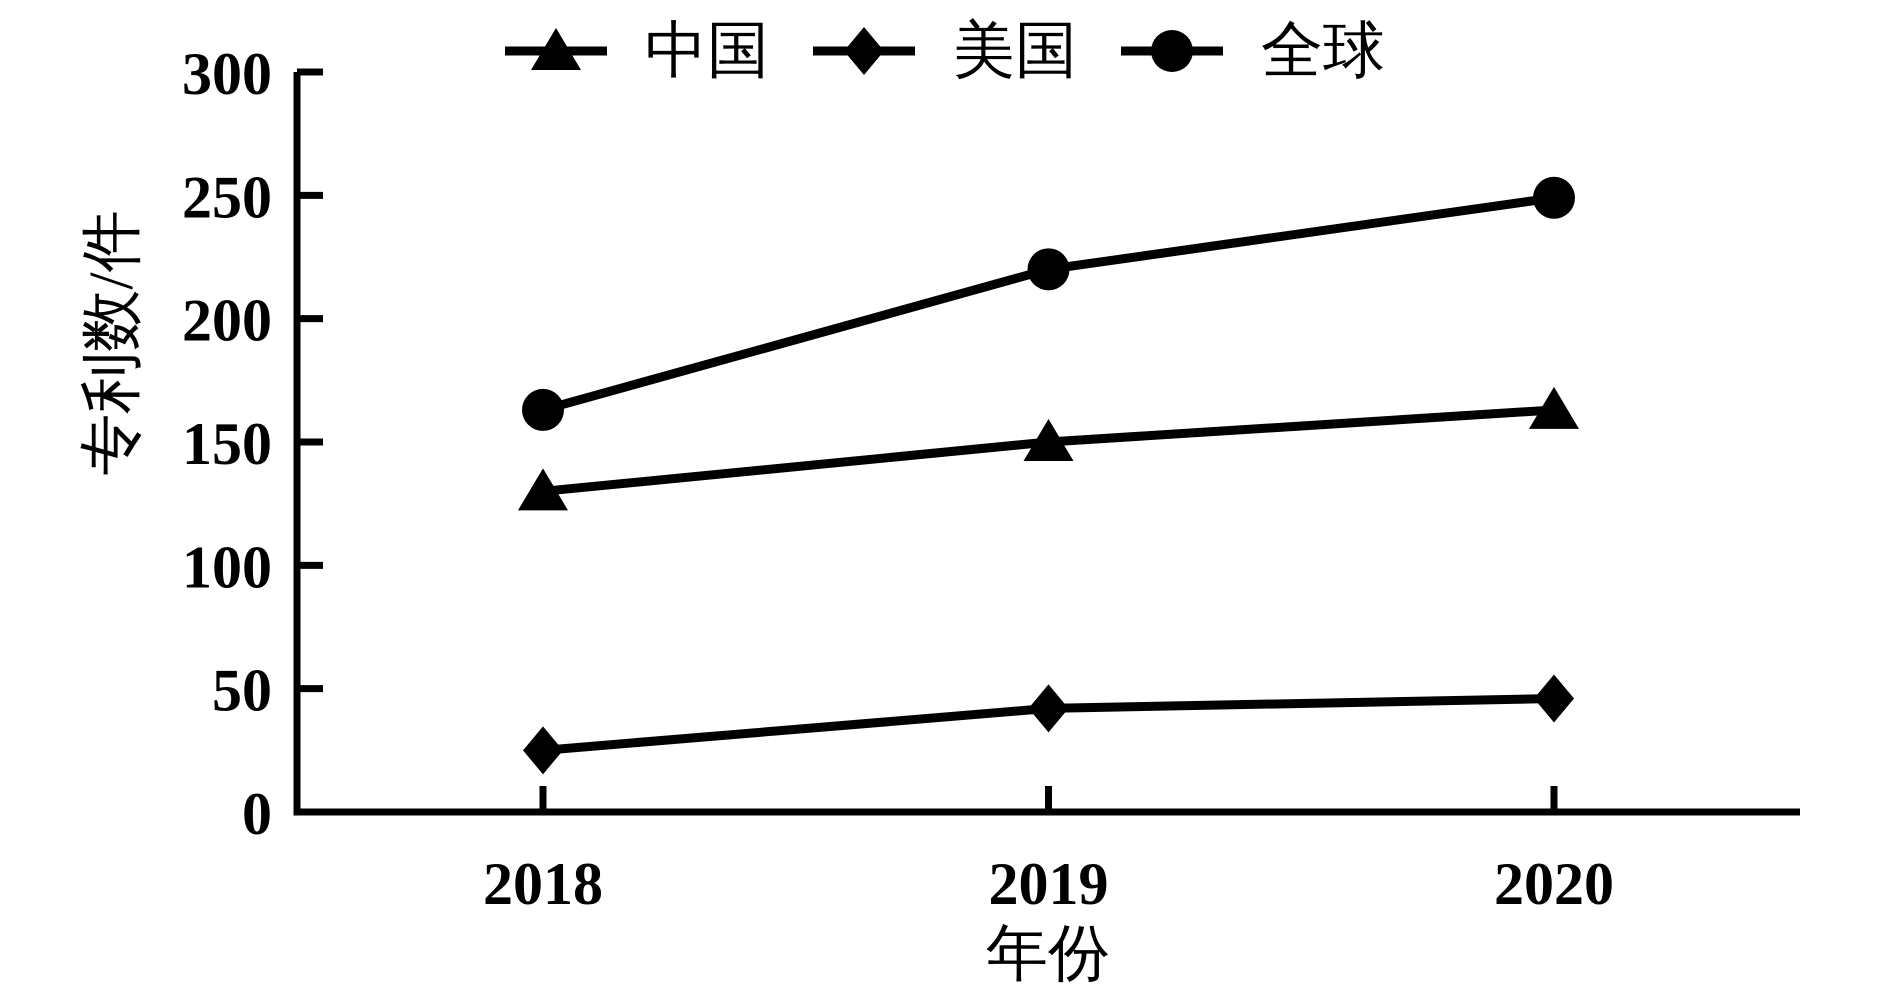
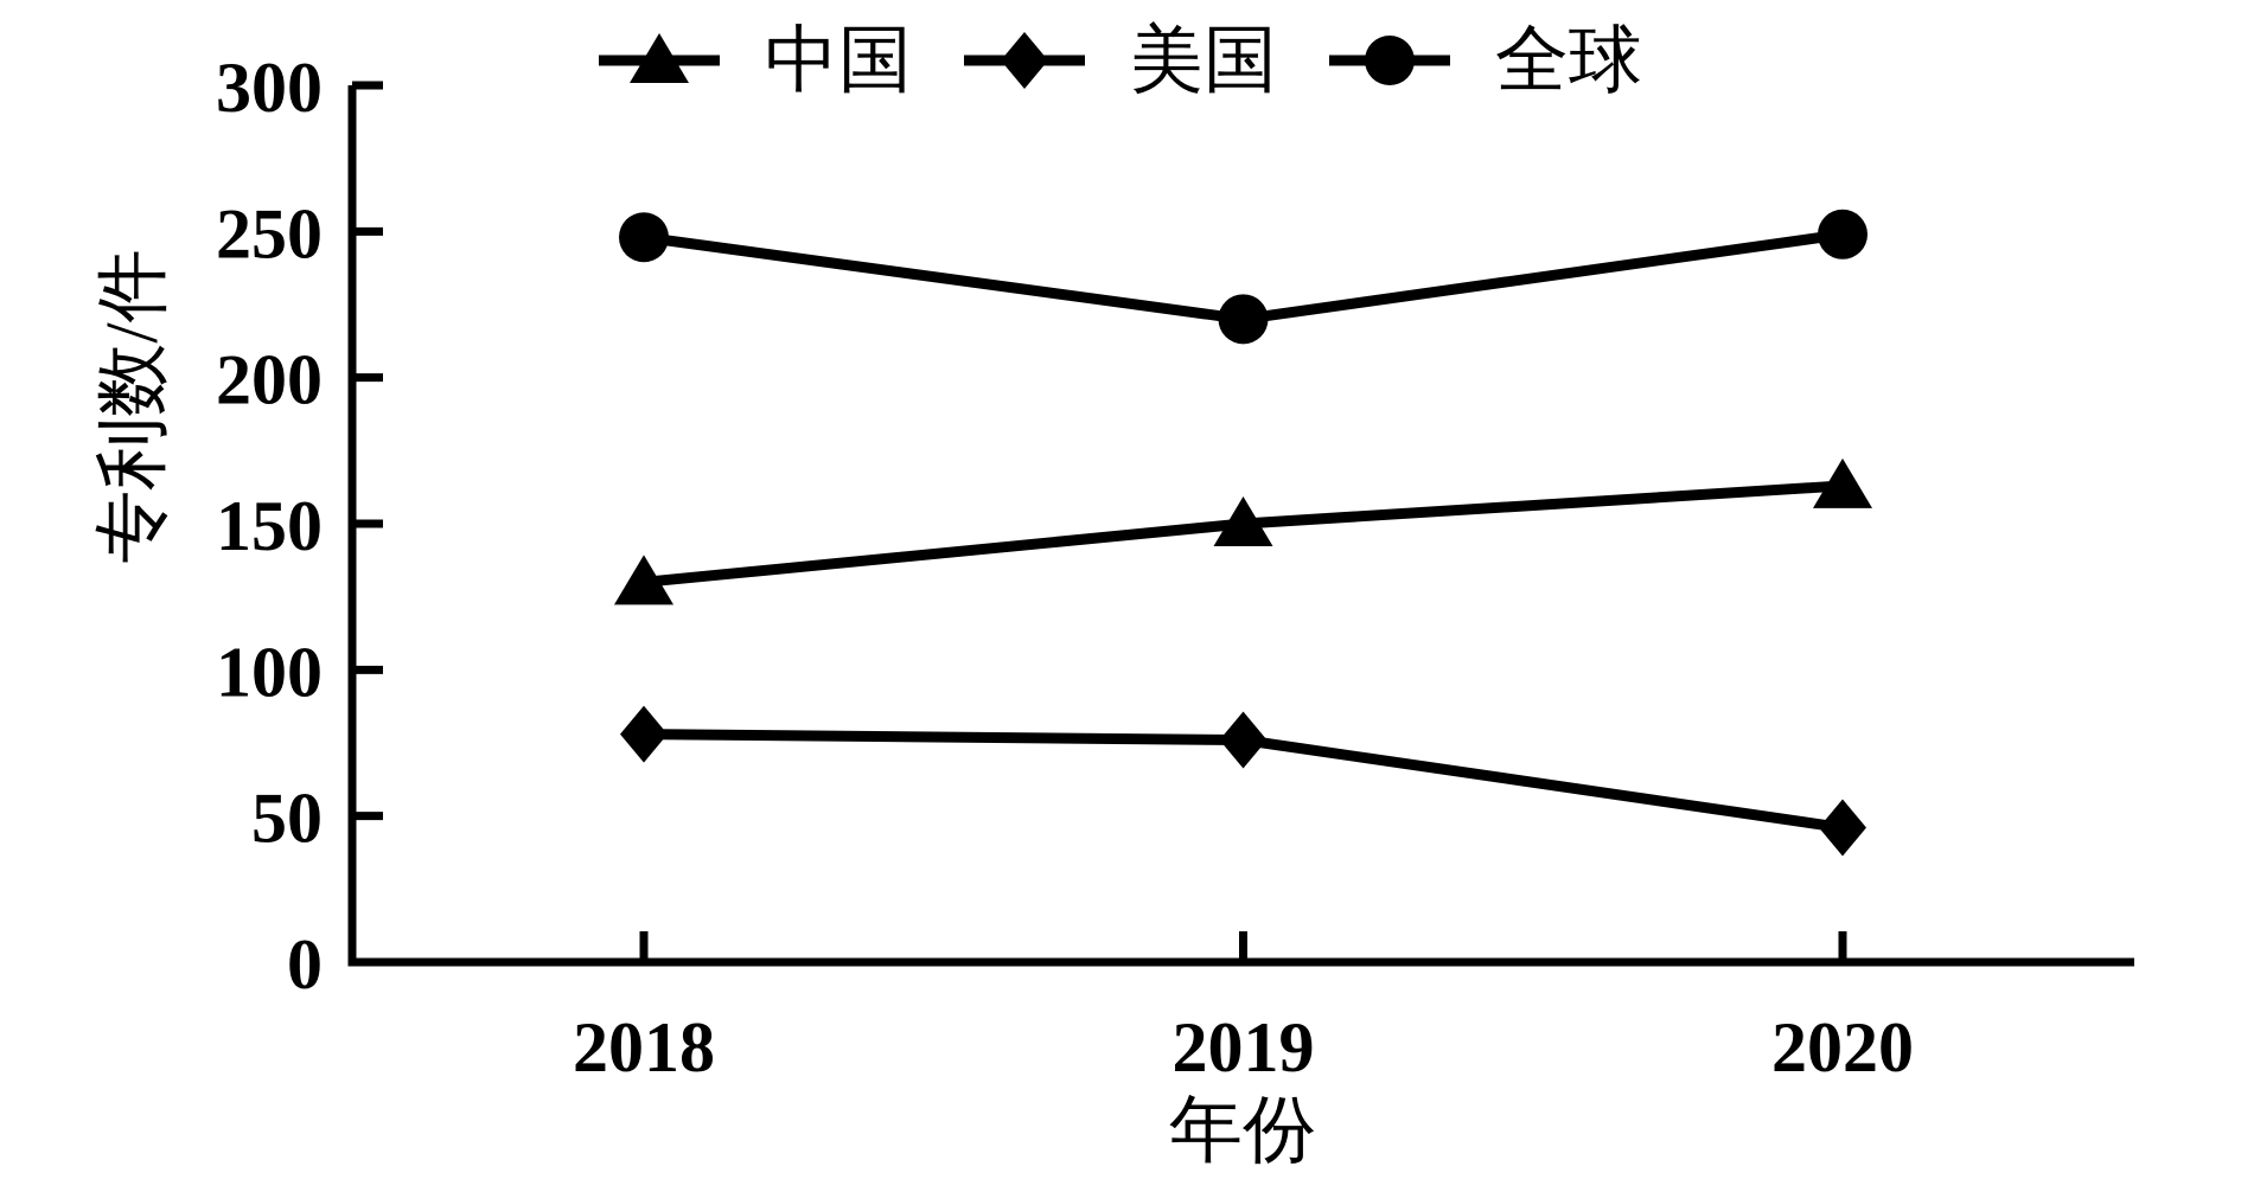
美国/2018: 25 -> 78
全球/2018: 163 -> 248
美国/2019: 42 -> 76
